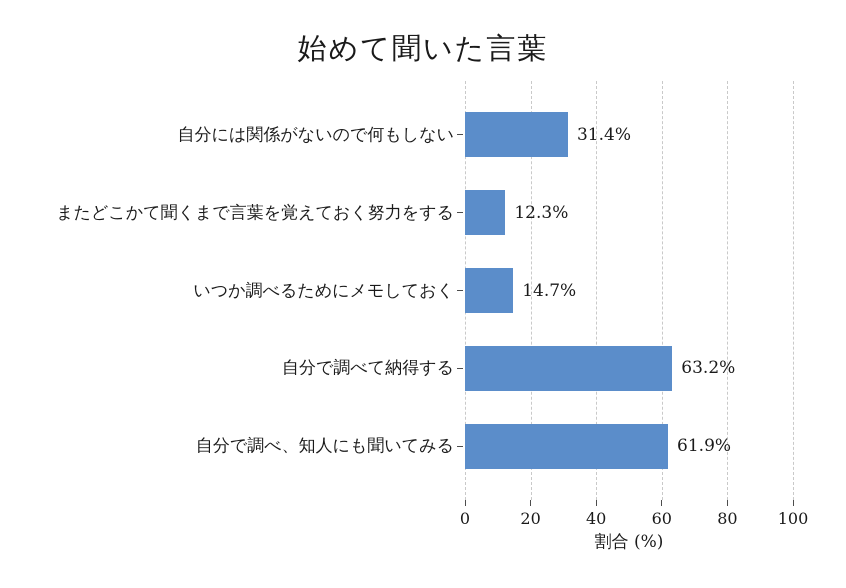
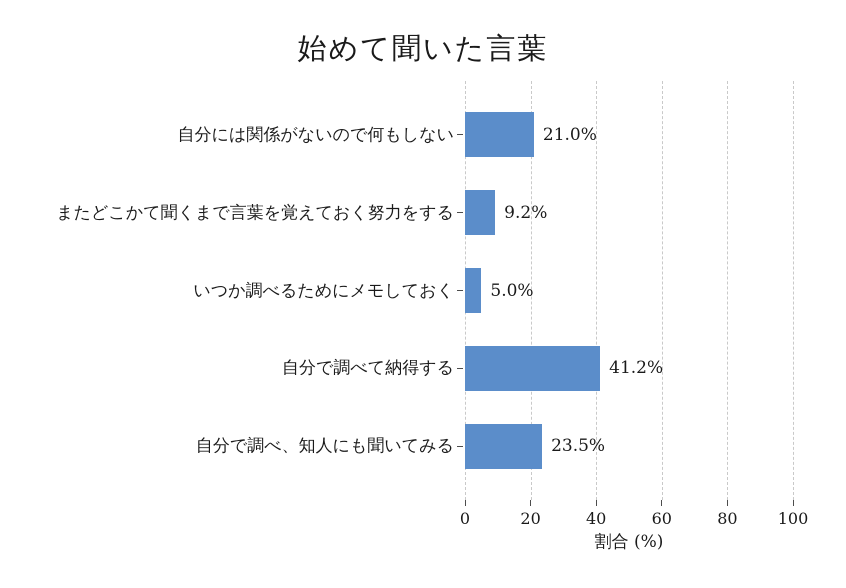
自分には関係がないので何もしない: 31.4% -> 21.0%
またどこかて聞くまで言葉を覚えておく努力をする: 12.3% -> 9.2%
いつか調べるためにメモしておく: 14.7% -> 5.0%
自分で調べて納得する: 63.2% -> 41.2%
自分で調べ、知人にも聞いてみる: 61.9% -> 23.5%
